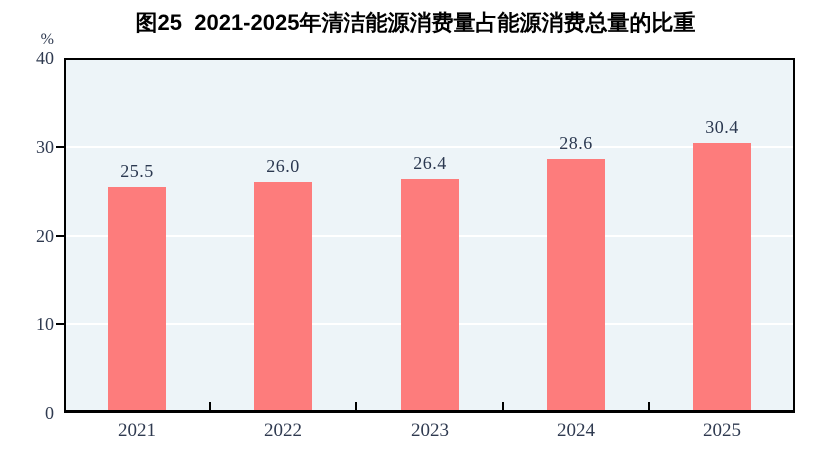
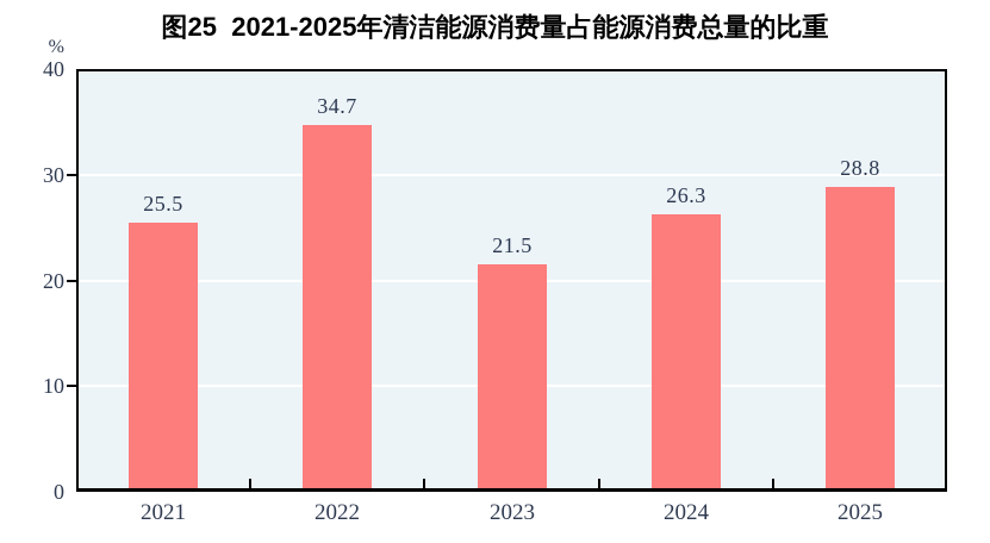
2022: 26.0 -> 34.7
2023: 26.4 -> 21.5
2024: 28.6 -> 26.3
2025: 30.4 -> 28.8
